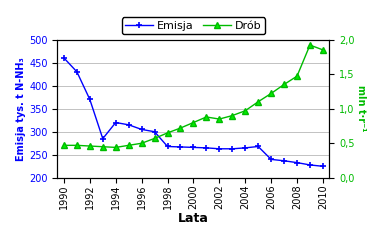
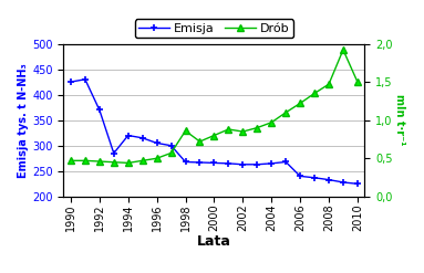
Emisja/1990: 460 -> 425
Drób/1998: 0,65 -> 0,86
Drób/2010: 1,85 -> 1,50
